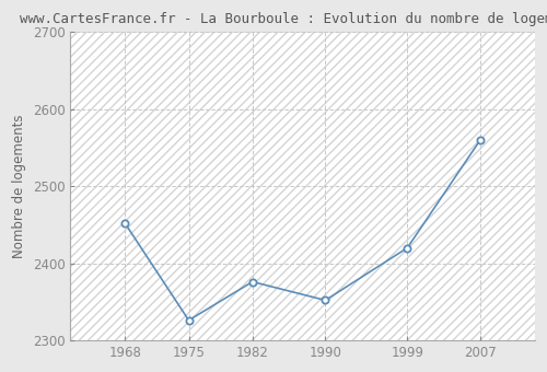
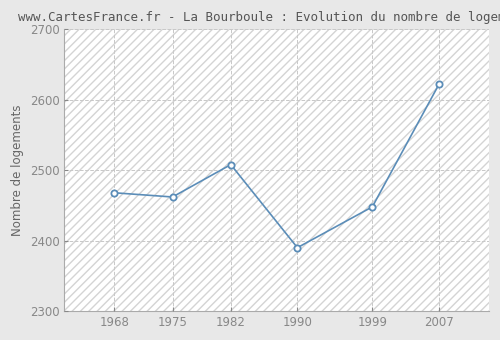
1968: 2452 -> 2468
1975: 2326 -> 2462
1982: 2376 -> 2508
1990: 2352 -> 2390
1999: 2420 -> 2448
2007: 2560 -> 2622
